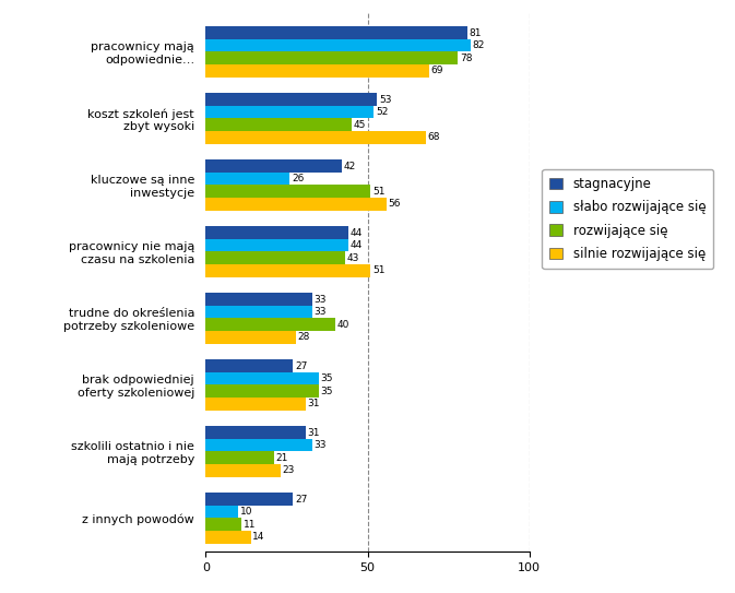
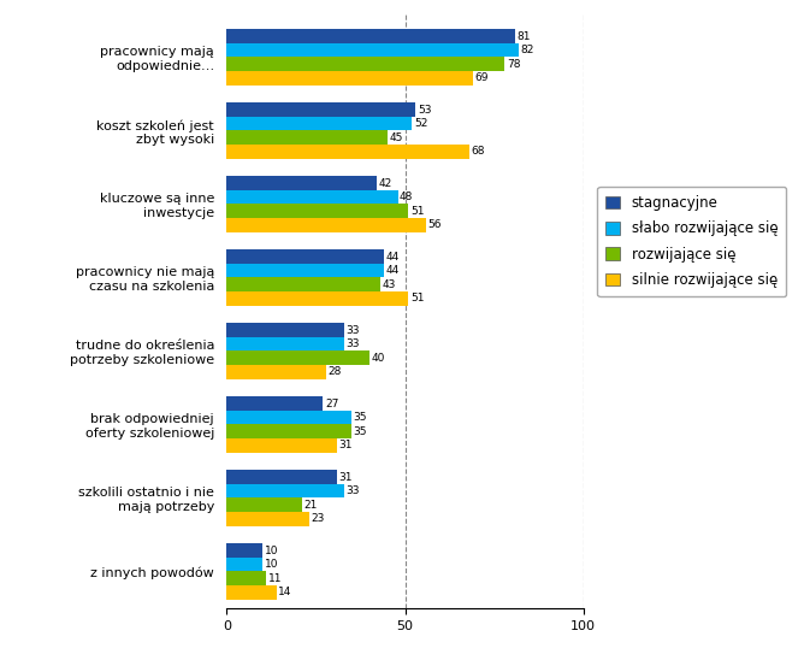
słabo rozwijające się/kluczowe są inne inwestycje: 26 -> 48
stagnacyjne/z innych powodów: 27 -> 10
